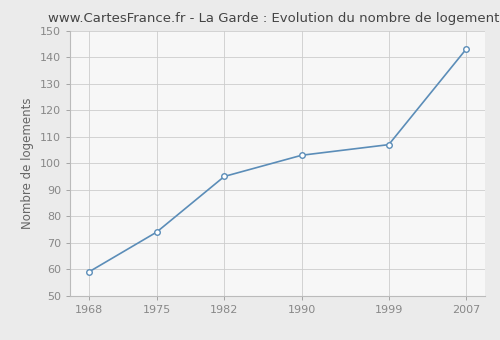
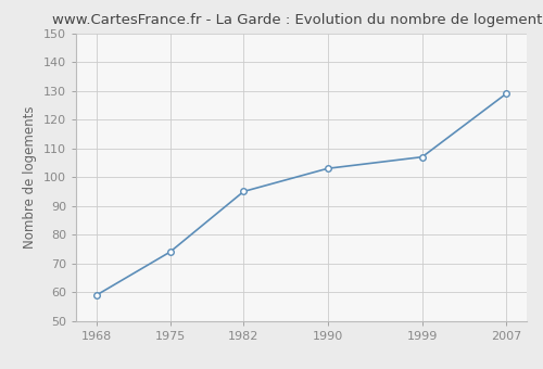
2007: 143 -> 129
